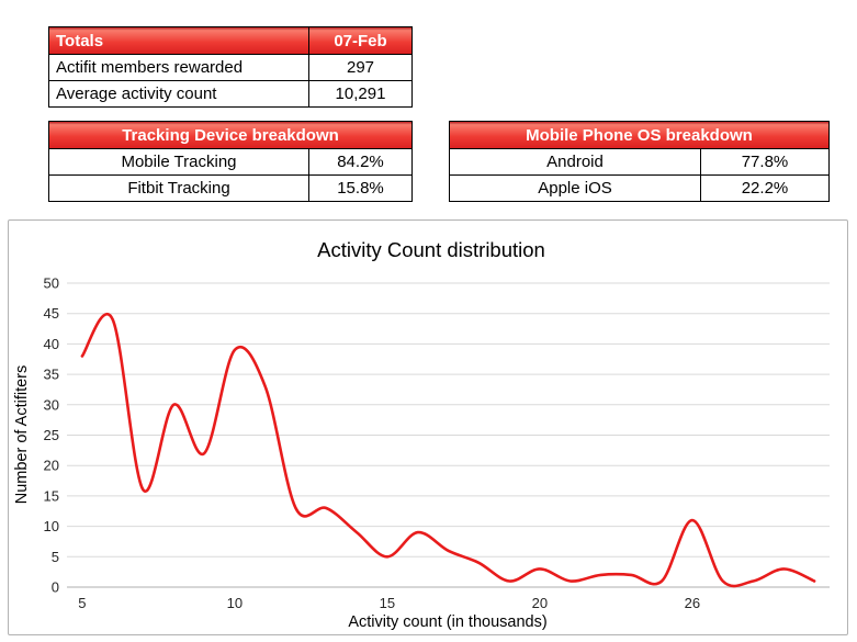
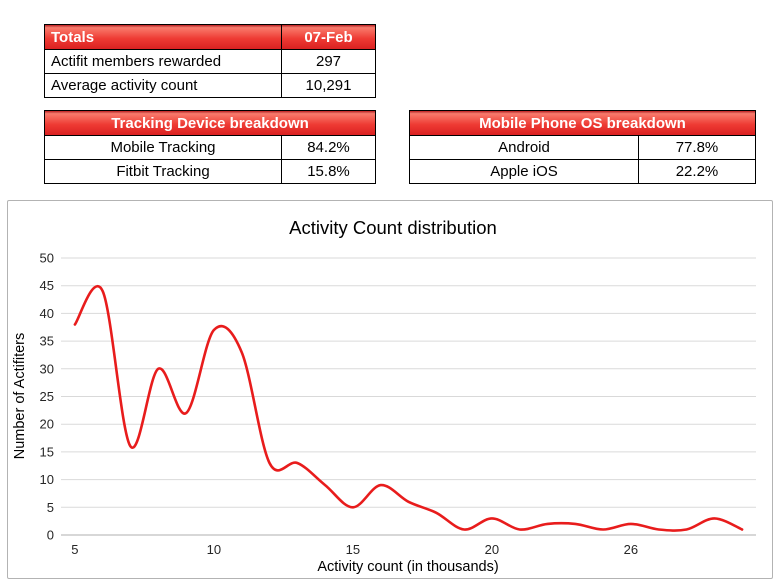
10: 39 -> 37
26: 11 -> 2
